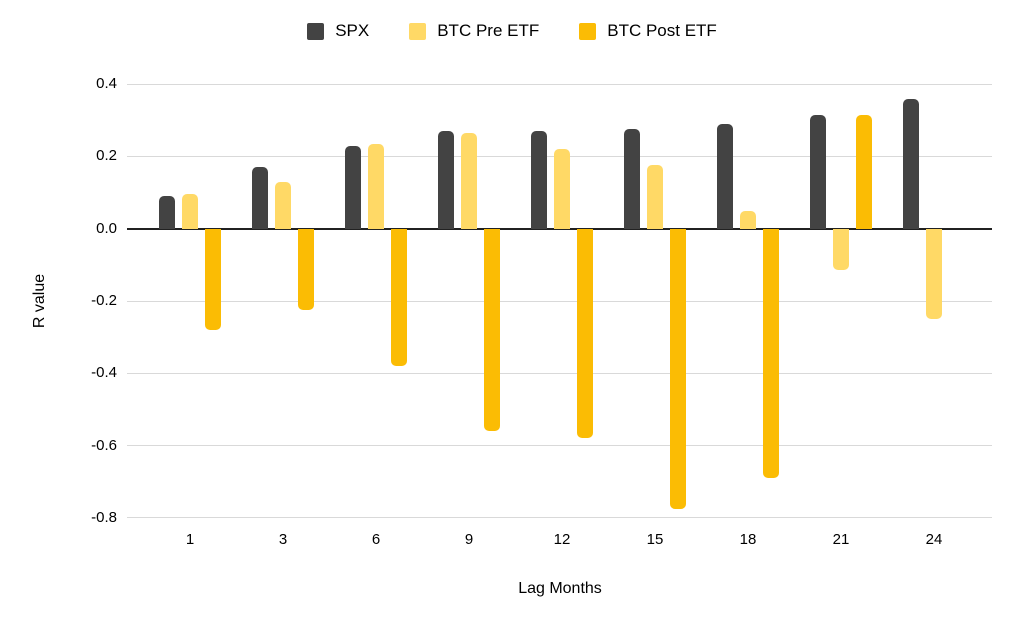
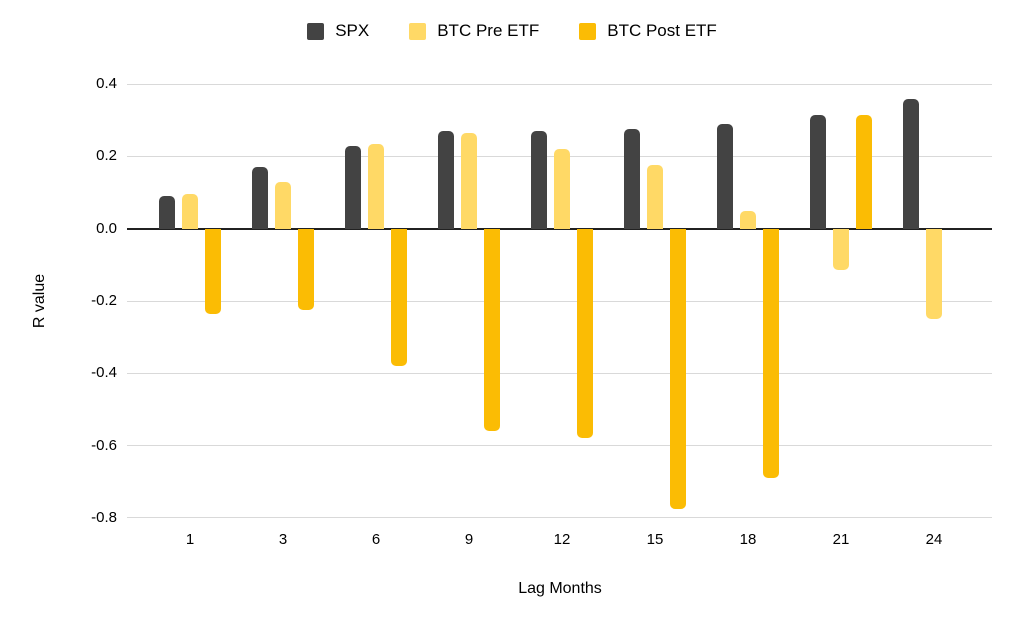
BTC Post ETF/1: -0.28 -> -0.23
